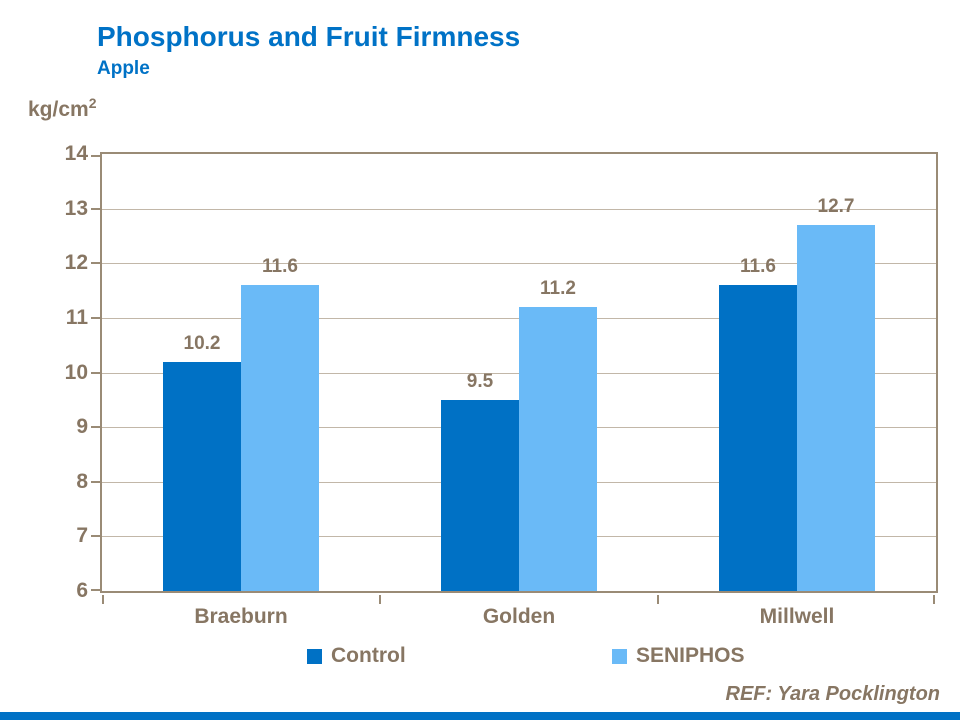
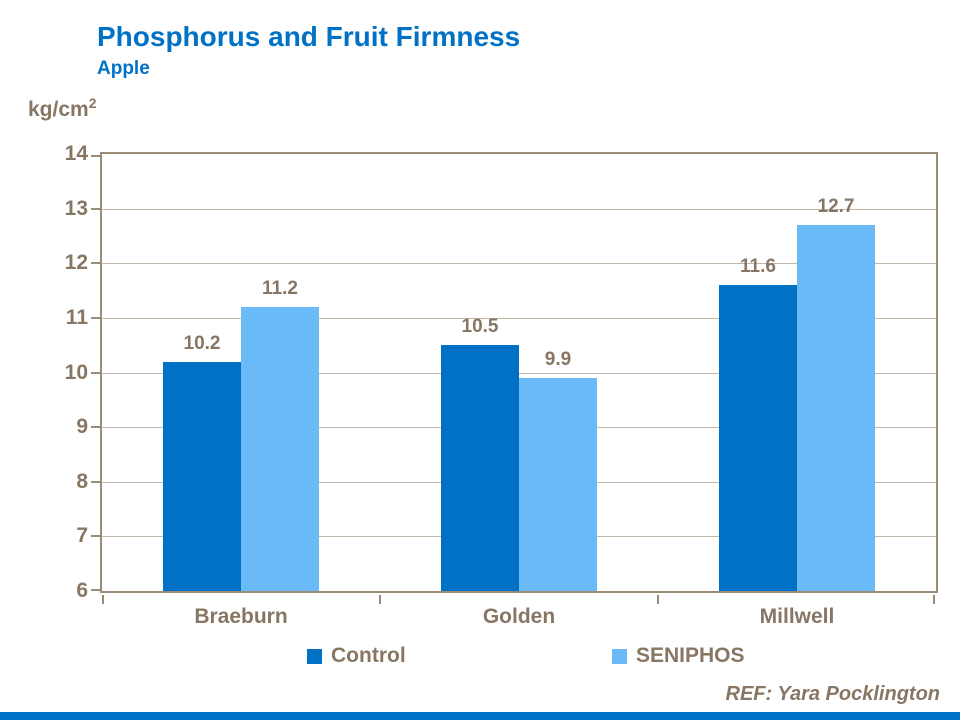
SENIPHOS/Braeburn: 11.6 -> 11.2
Control/Golden: 9.5 -> 10.5
SENIPHOS/Golden: 11.2 -> 9.9
